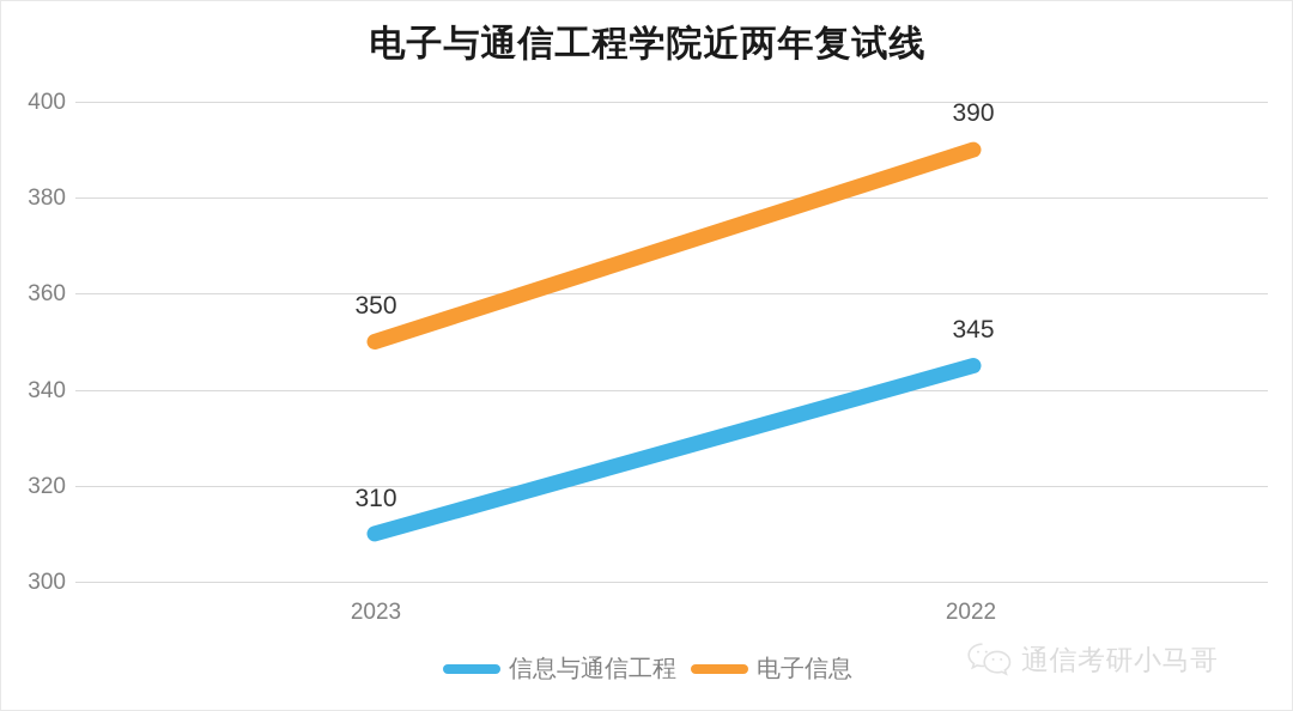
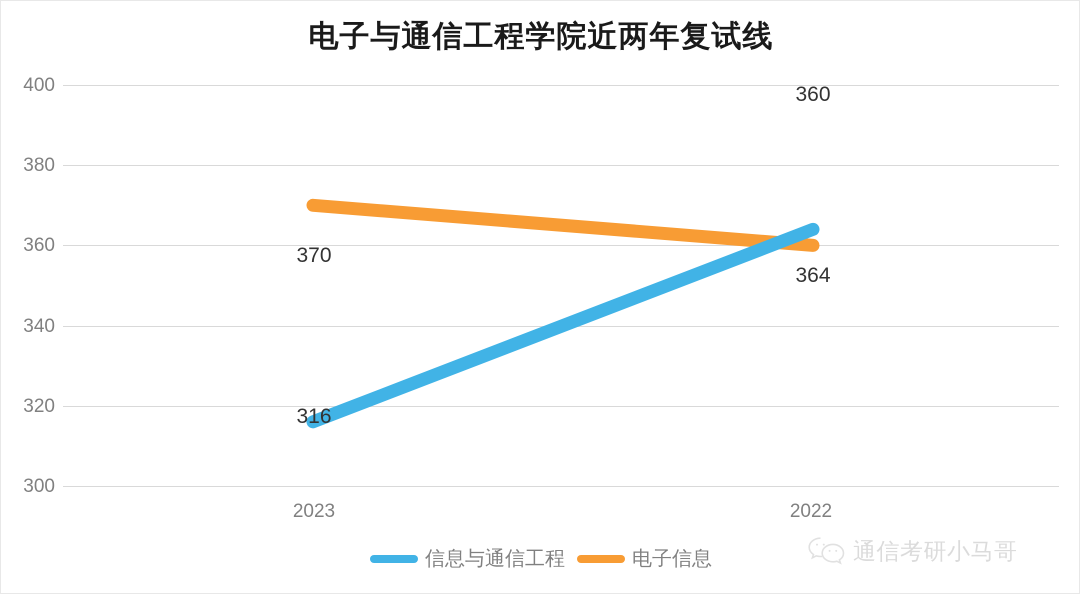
信息与通信工程/2023: 310 -> 316
电子信息/2023: 350 -> 370
信息与通信工程/2022: 345 -> 364
电子信息/2022: 390 -> 360
